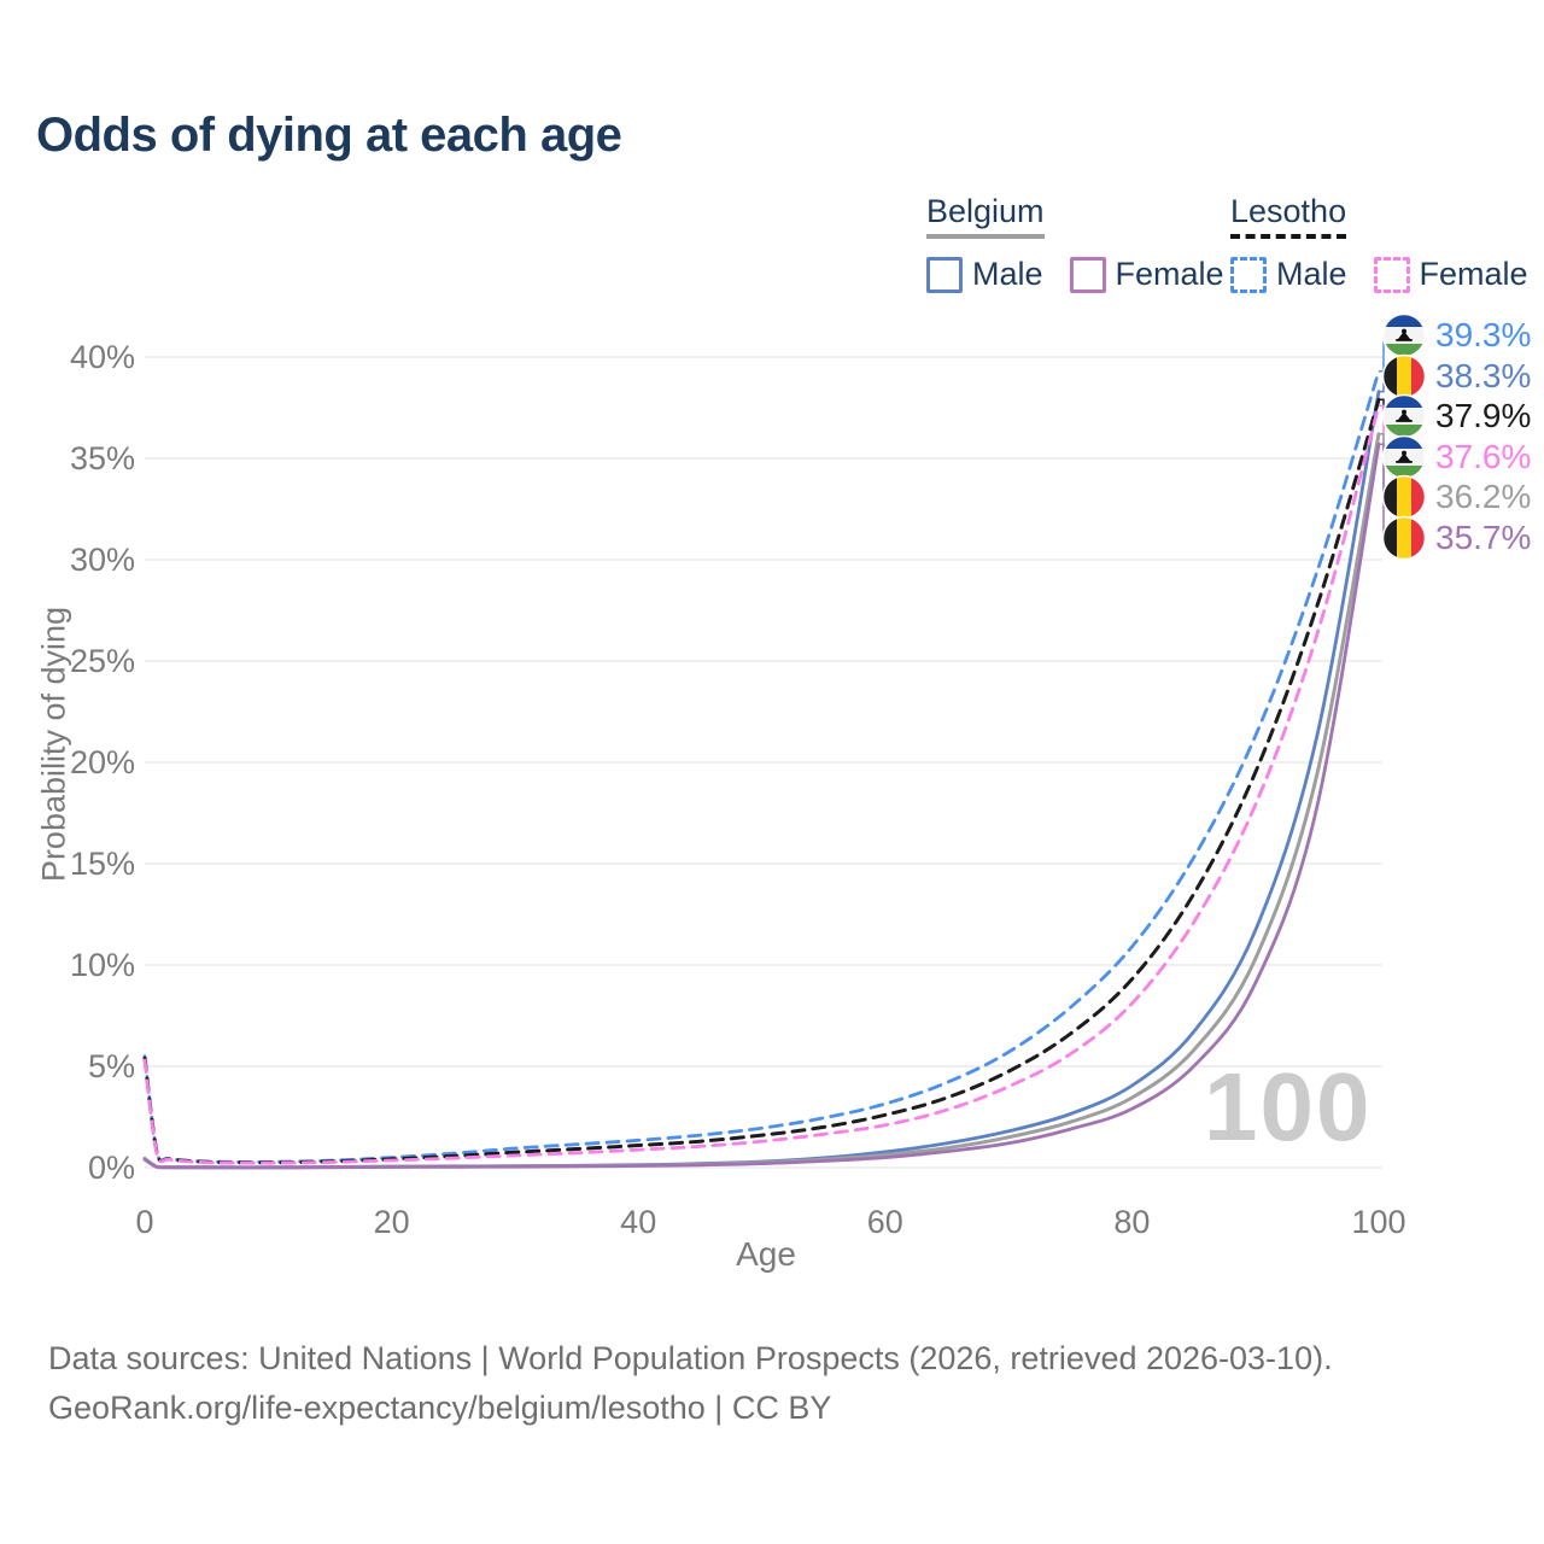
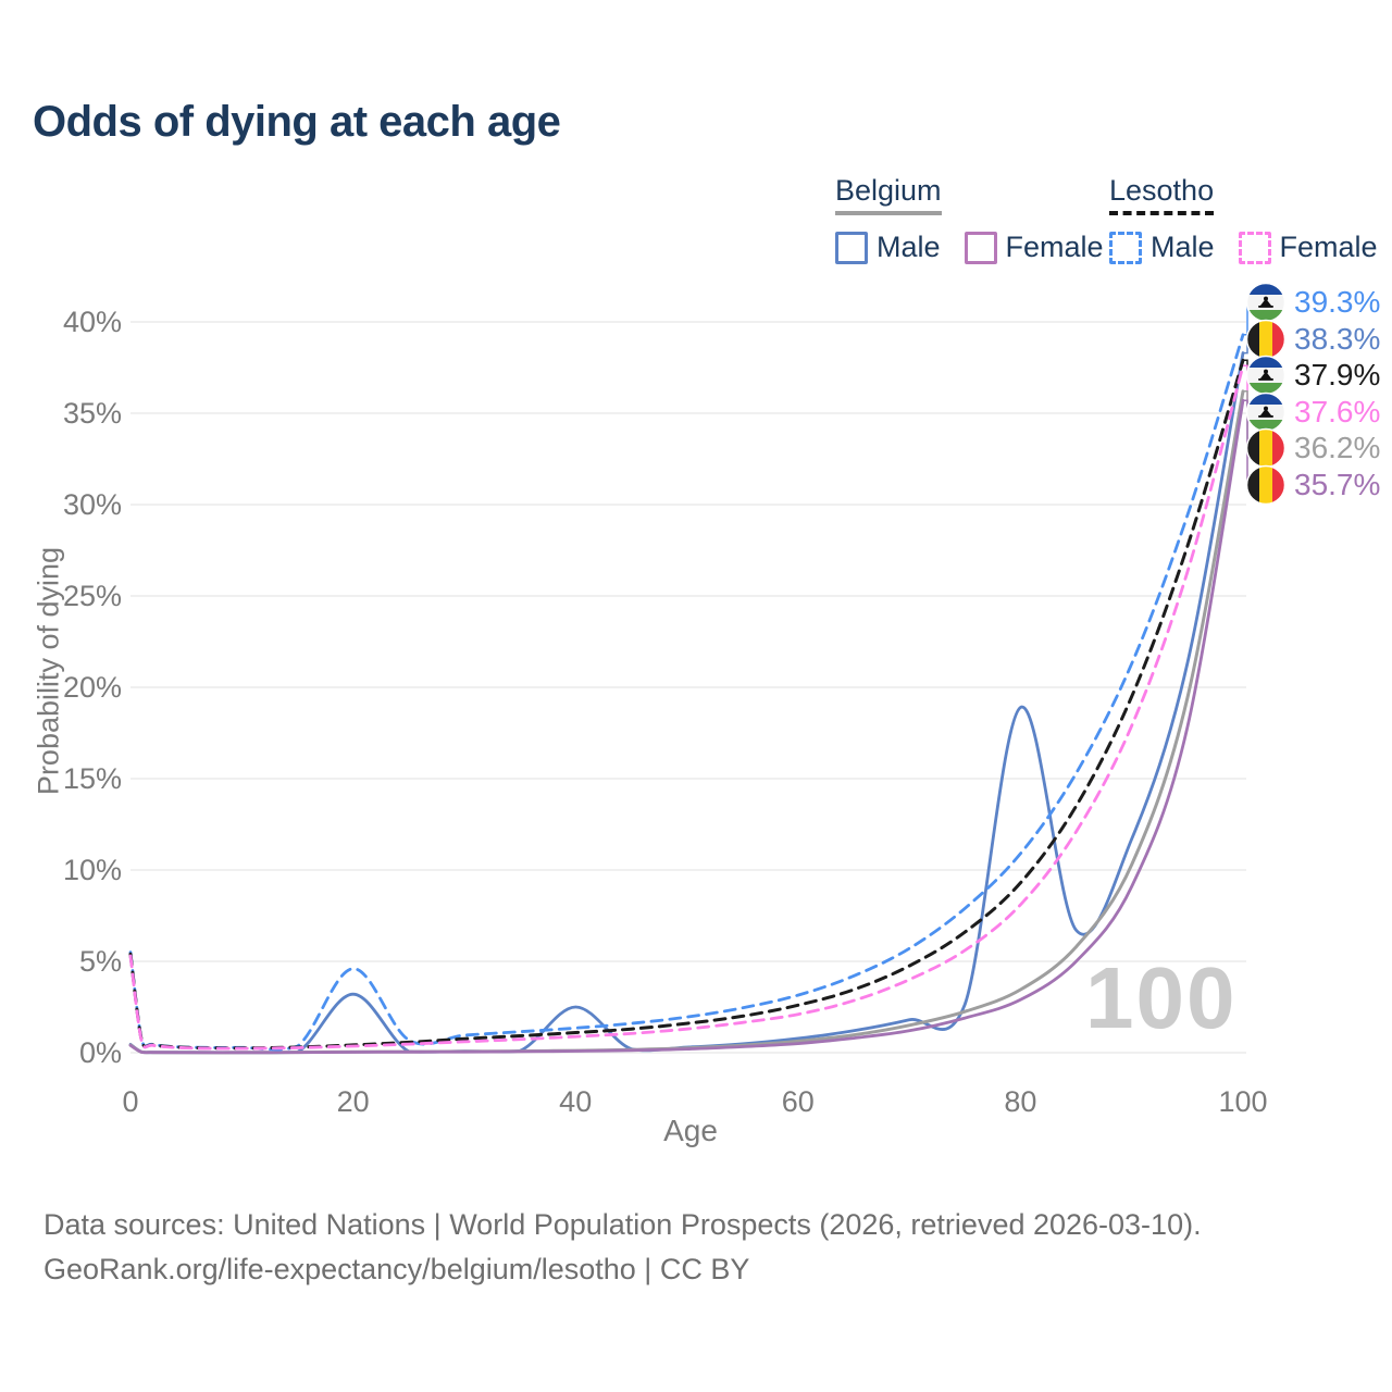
Belgium Male/20: 0.1% -> 3.2%
Lesotho Male/20: 0.5% -> 4.6%
Belgium Male/40: 0.1% -> 2.5%
Belgium Male/80: 4.0% -> 18.9%
